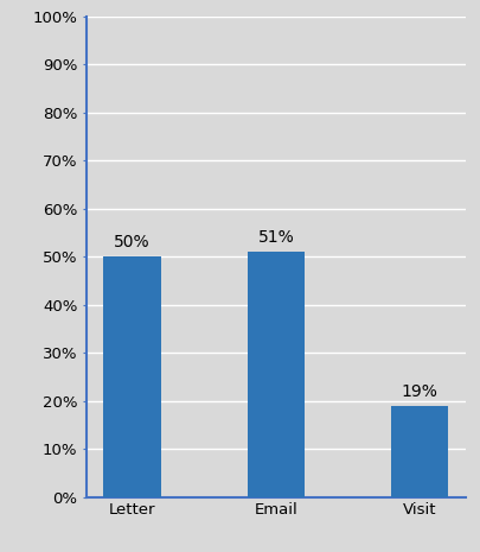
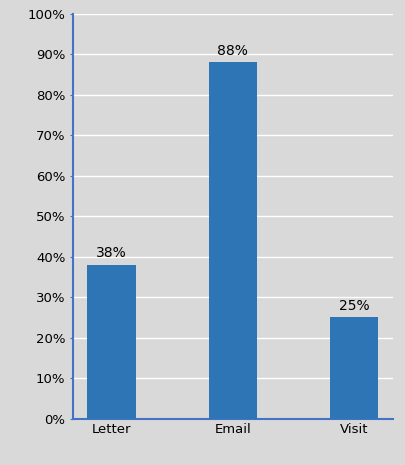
Letter: 50% -> 38%
Email: 51% -> 88%
Visit: 19% -> 25%
